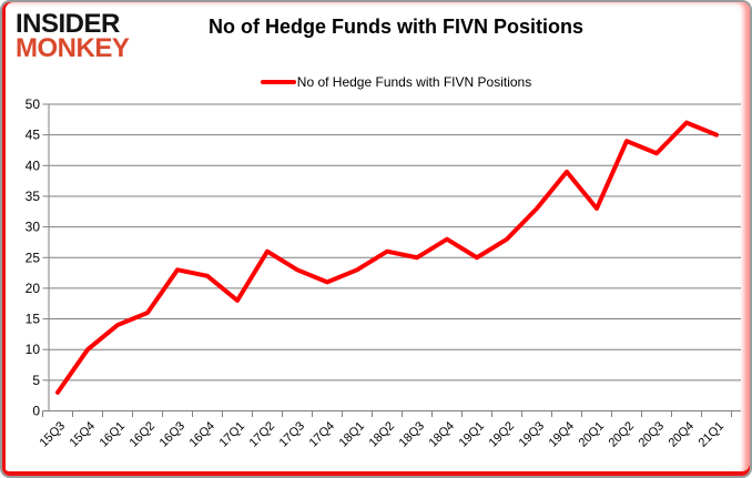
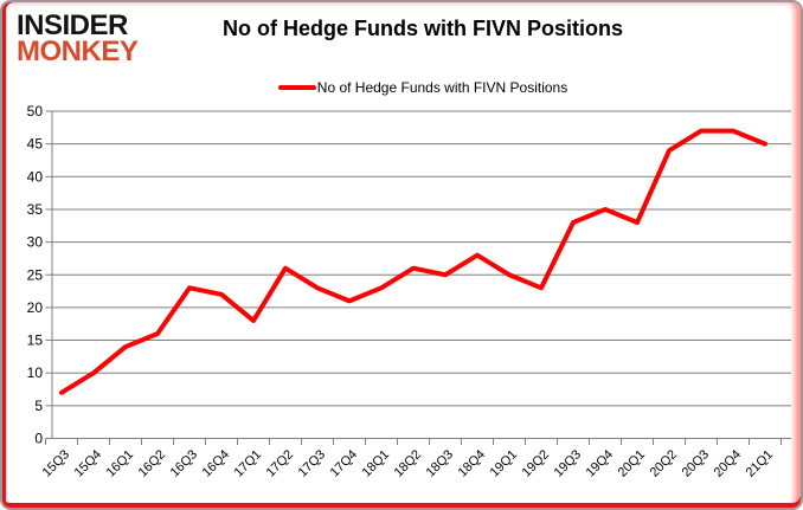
15Q3: 3 -> 7
19Q2: 28 -> 23
19Q4: 39 -> 35
20Q3: 42 -> 47
